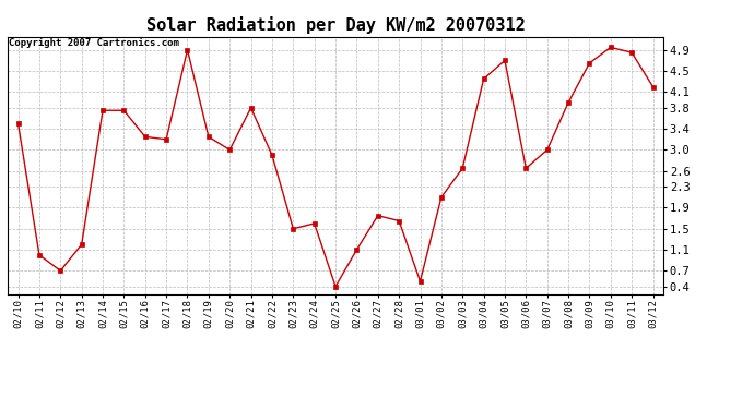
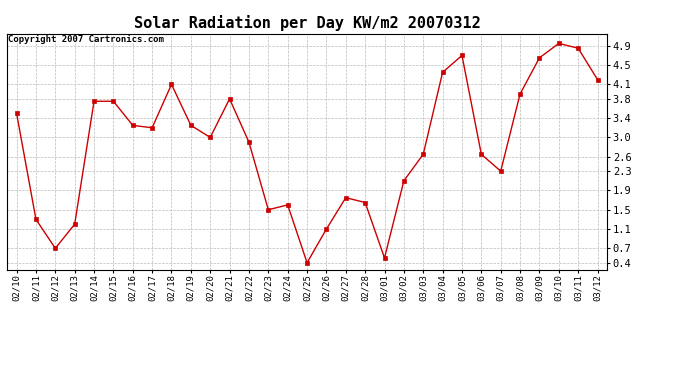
02/11: 1.00 -> 1.30
02/18: 4.90 -> 4.10
03/07: 3.00 -> 2.30
